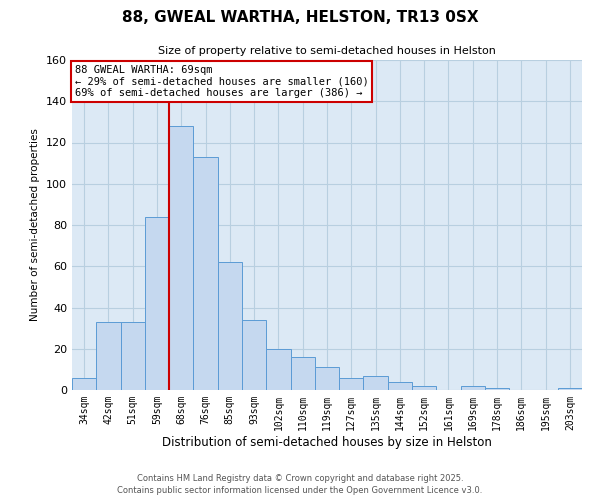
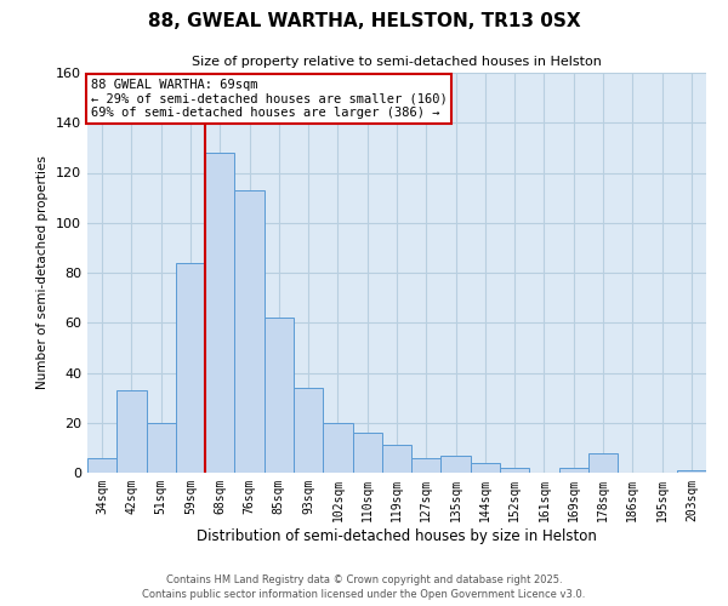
51sqm: 33 -> 20
178sqm: 1 -> 8
